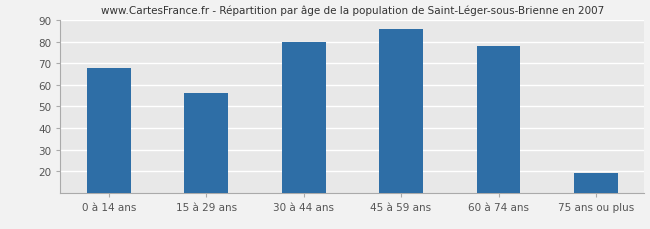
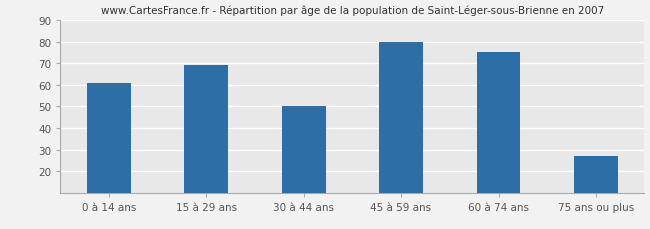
0 à 14 ans: 68 -> 61
15 à 29 ans: 56 -> 69
30 à 44 ans: 80 -> 50
45 à 59 ans: 86 -> 80
60 à 74 ans: 78 -> 75
75 ans ou plus: 19 -> 27
